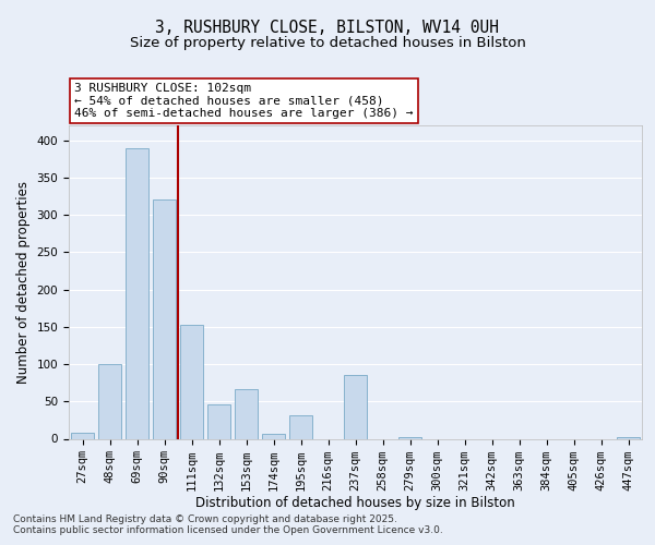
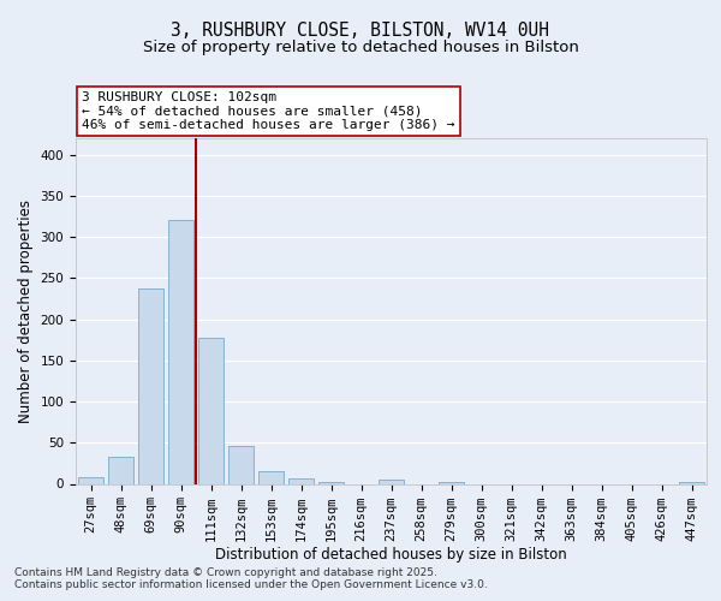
48sqm: 100 -> 33
69sqm: 390 -> 238
111sqm: 152 -> 178
153sqm: 66 -> 15
195sqm: 32 -> 2
237sqm: 86 -> 5
